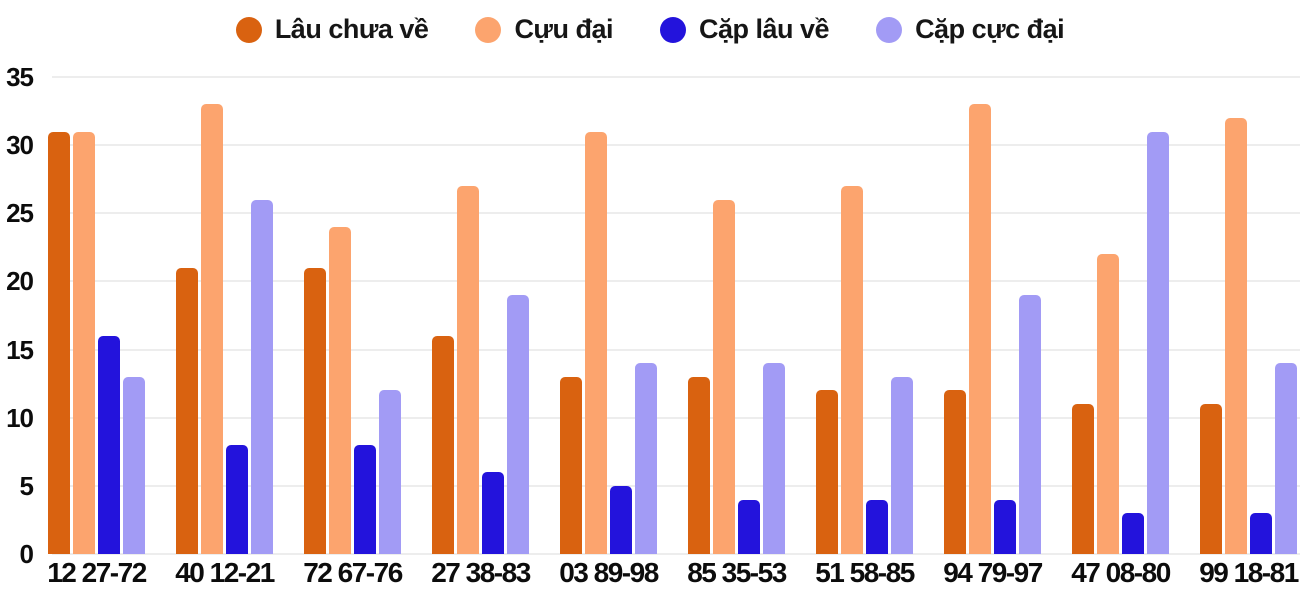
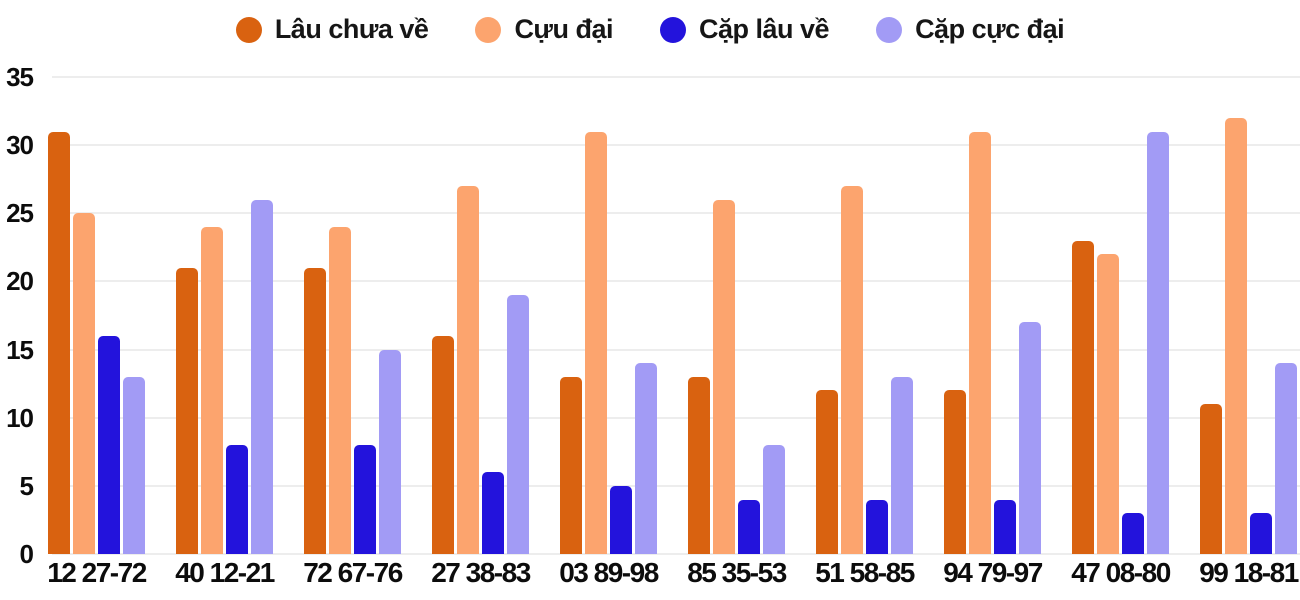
Cựu đại/12 27-72: 31 -> 25
Cựu đại/40 12-21: 33 -> 24
Cặp cực đại/72 67-76: 12 -> 15
Cặp cực đại/85 35-53: 14 -> 8
Cựu đại/94 79-97: 33 -> 31
Cặp cực đại/94 79-97: 19 -> 17
Lâu chưa về/47 08-80: 11 -> 23
